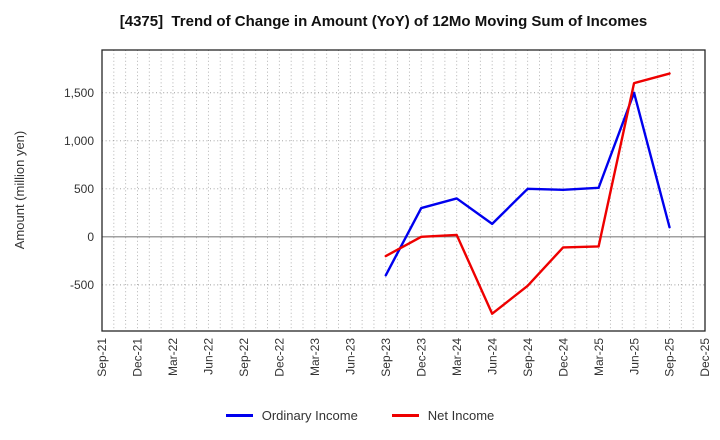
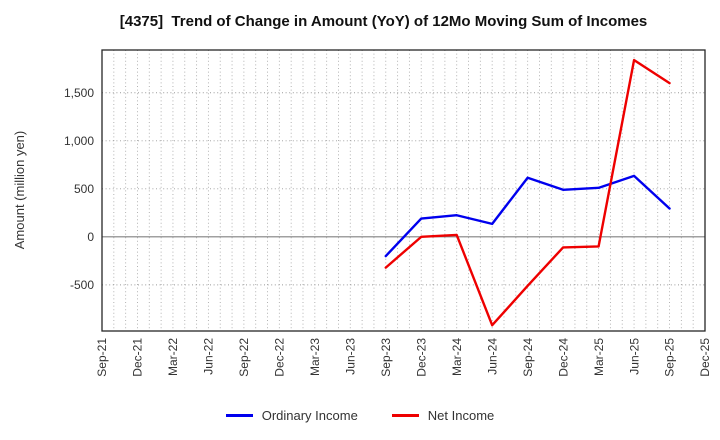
Ordinary Income/Sep-23: -400 -> -200
Net Income/Sep-23: -200 -> -300
Ordinary Income/Dec-23: 300 -> 200
Ordinary Income/Mar-24: 400 -> 200
Net Income/Jun-24: -800 -> -900
Ordinary Income/Sep-24: 500 -> 600
Ordinary Income/Jun-25: 1500 -> 600
Net Income/Jun-25: 1600 -> 1800
Ordinary Income/Sep-25: 100 -> 300
Net Income/Sep-25: 1700 -> 1600
